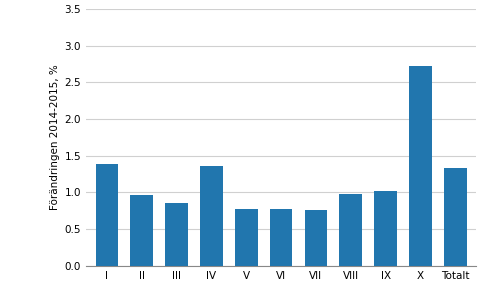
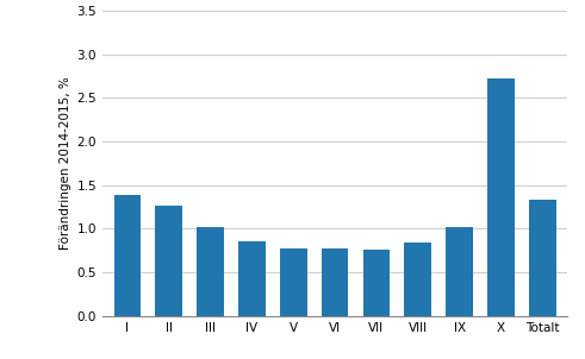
II: 0.96 -> 1.27
III: 0.86 -> 1.02
IV: 1.36 -> 0.86
VIII: 0.98 -> 0.84
